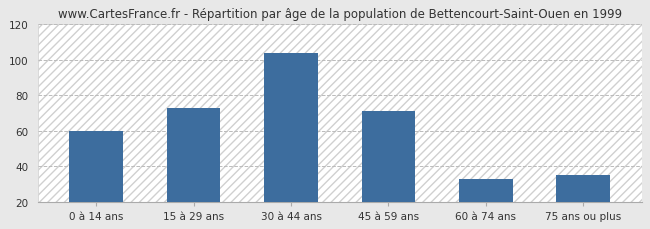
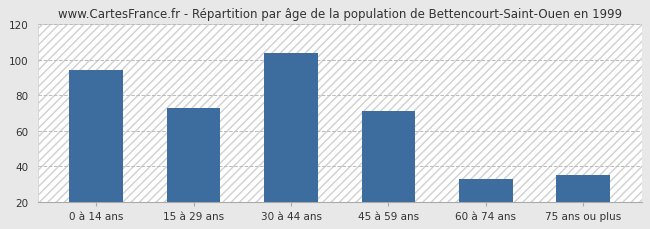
0 à 14 ans: 60 -> 94
